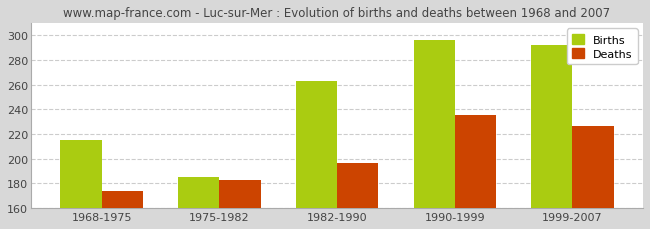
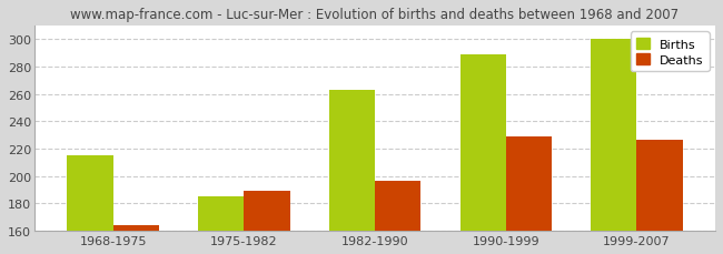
Deaths/1968-1975: 174 -> 164
Deaths/1975-1982: 183 -> 189
Births/1990-1999: 296 -> 289
Deaths/1990-1999: 235 -> 229
Births/1999-2007: 292 -> 300
